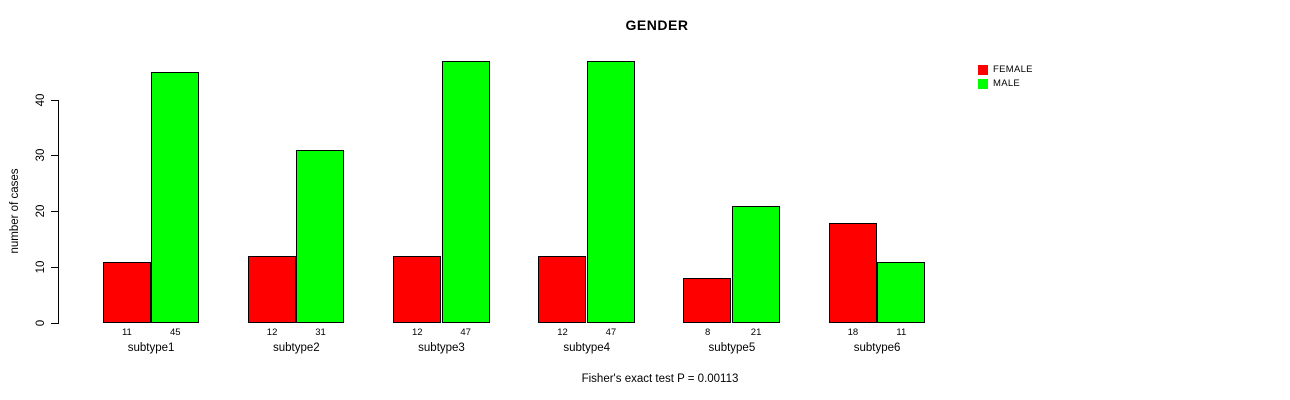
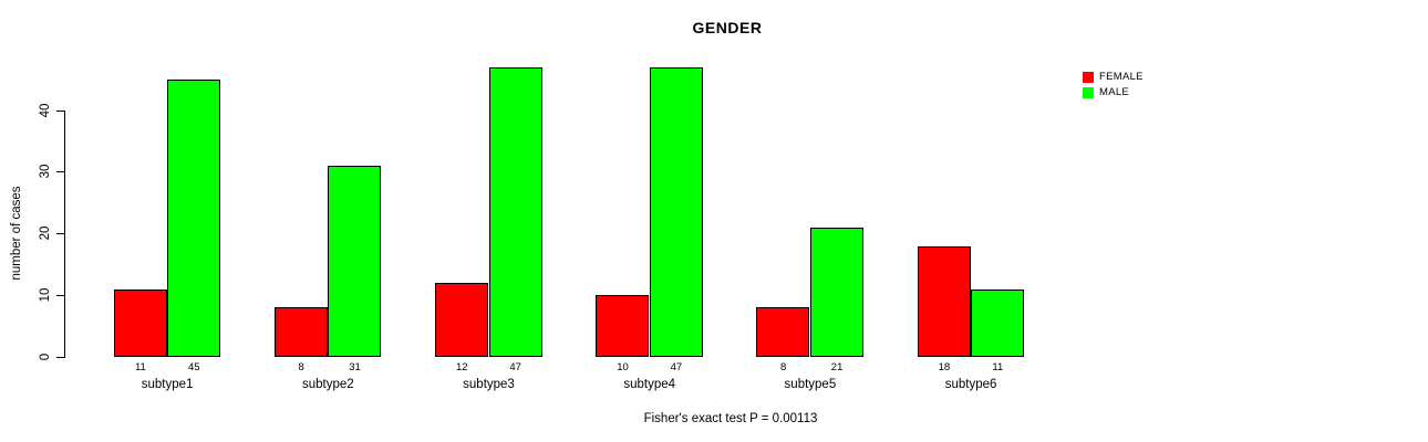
FEMALE/subtype2: 12 -> 8
FEMALE/subtype4: 12 -> 10
